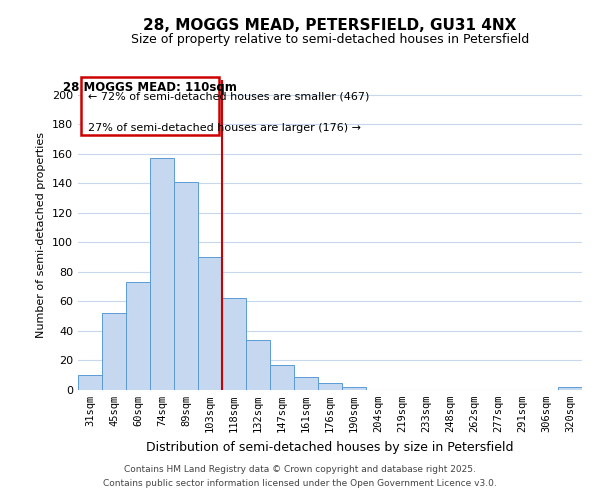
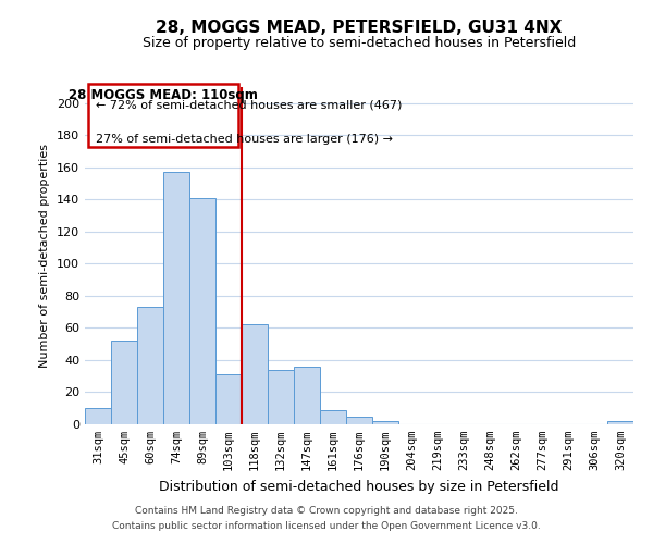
103sqm: 90 -> 31
147sqm: 17 -> 36
